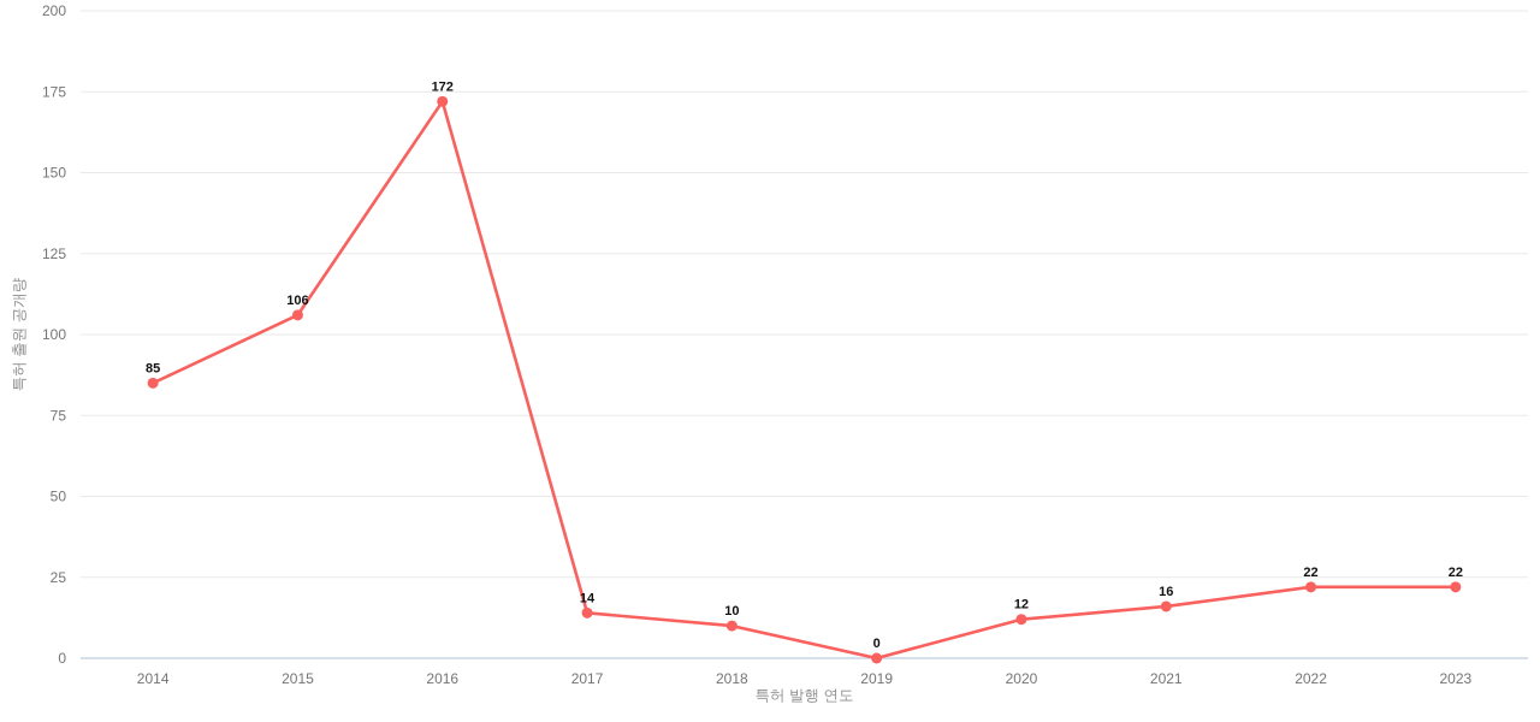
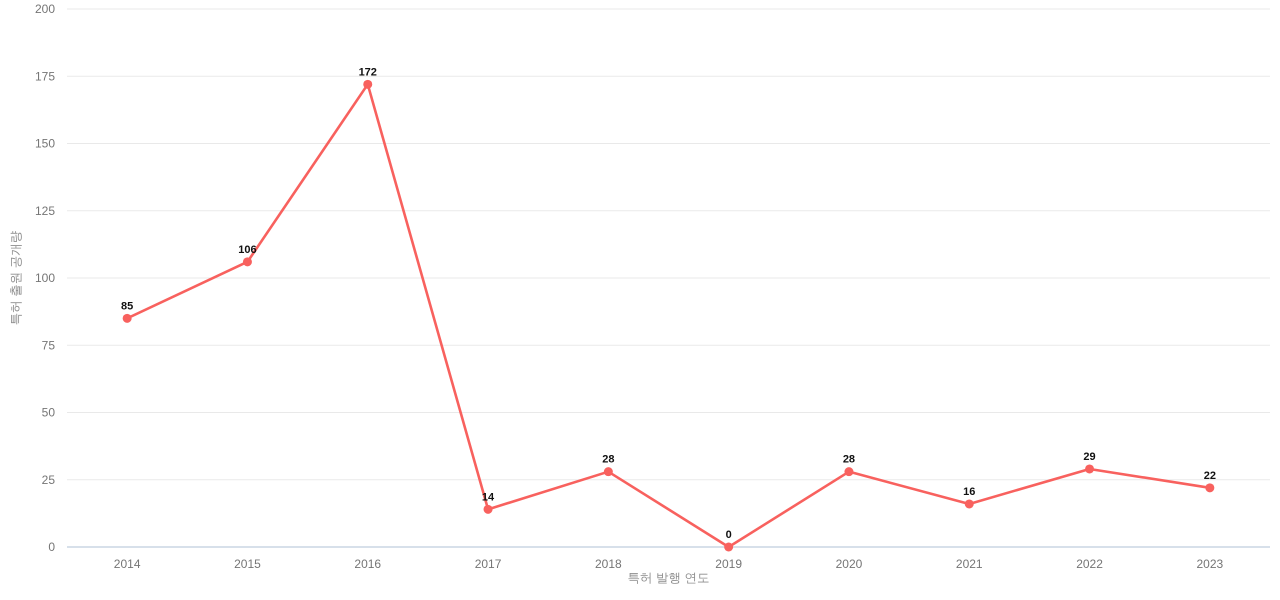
2018: 10 -> 28
2020: 12 -> 28
2022: 22 -> 29
